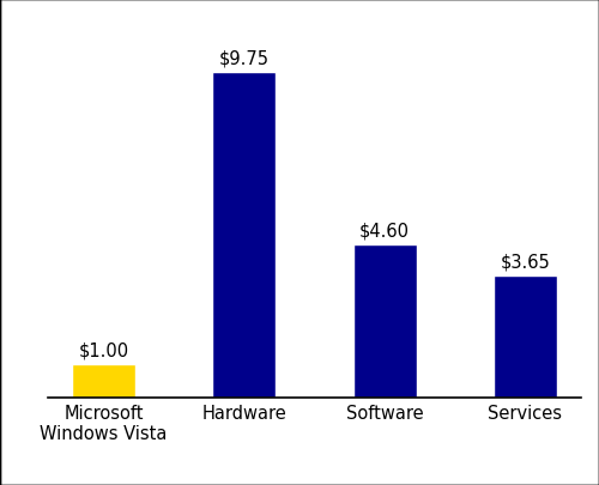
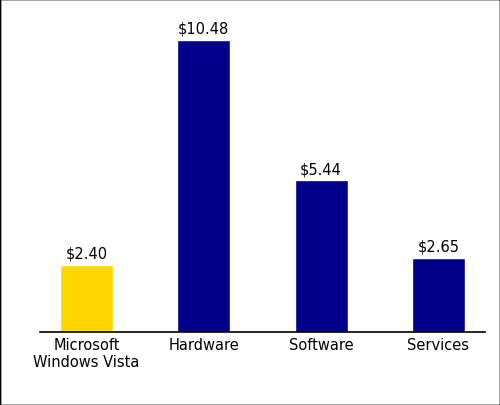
Microsoft Windows Vista: $1.00 -> $2.40
Hardware: $9.75 -> $10.48
Software: $4.60 -> $5.44
Services: $3.65 -> $2.65
